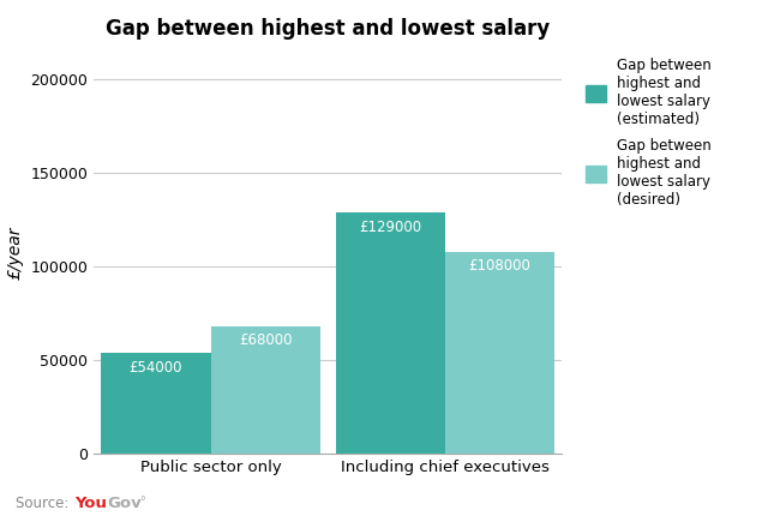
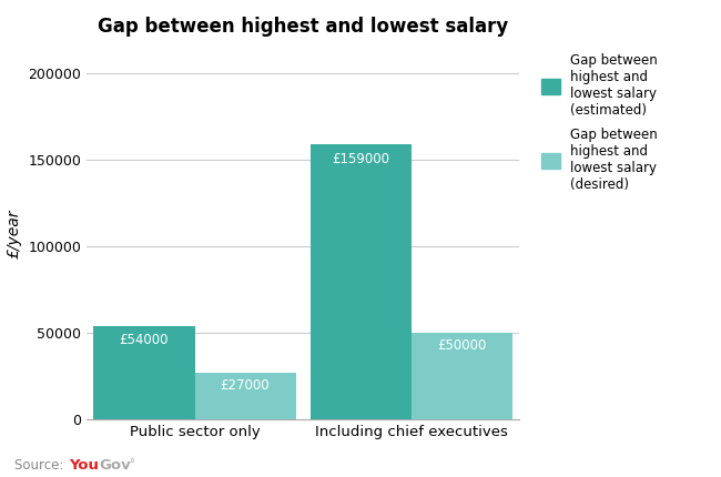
Gap between highest and lowest salary (desired)/Public sector only: £68000 -> £27000
Gap between highest and lowest salary (estimated)/Including chief executives: £129000 -> £159000
Gap between highest and lowest salary (desired)/Including chief executives: £108000 -> £50000
